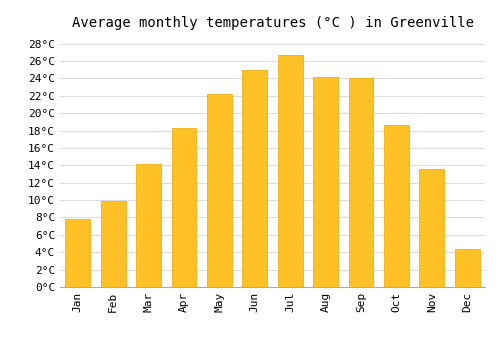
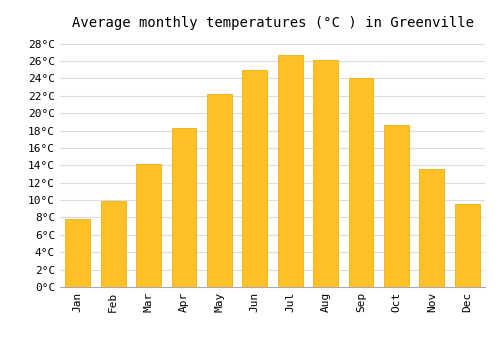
Aug: 24.2°C -> 26.1°C
Dec: 4.4°C -> 9.6°C
